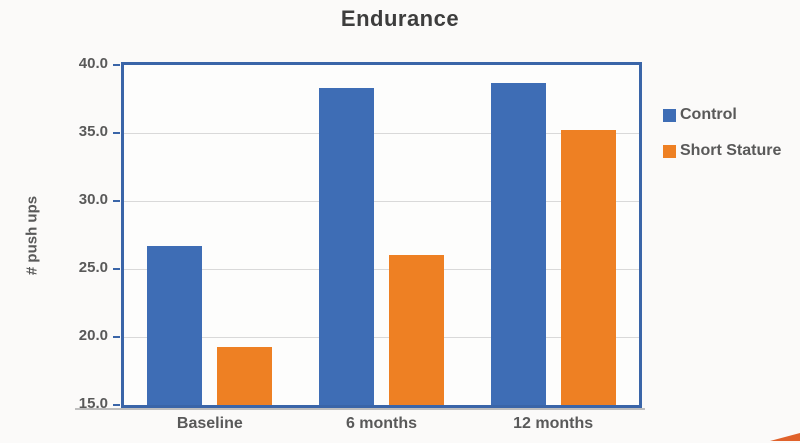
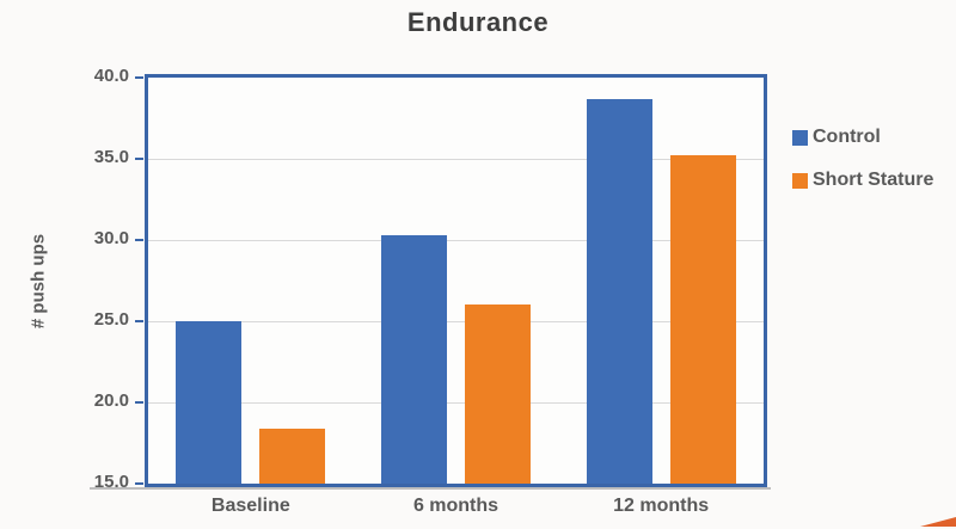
Control/Baseline: 26.7 -> 25.0
Short Stature/Baseline: 19.3 -> 18.4
Control/6 months: 38.3 -> 30.3
